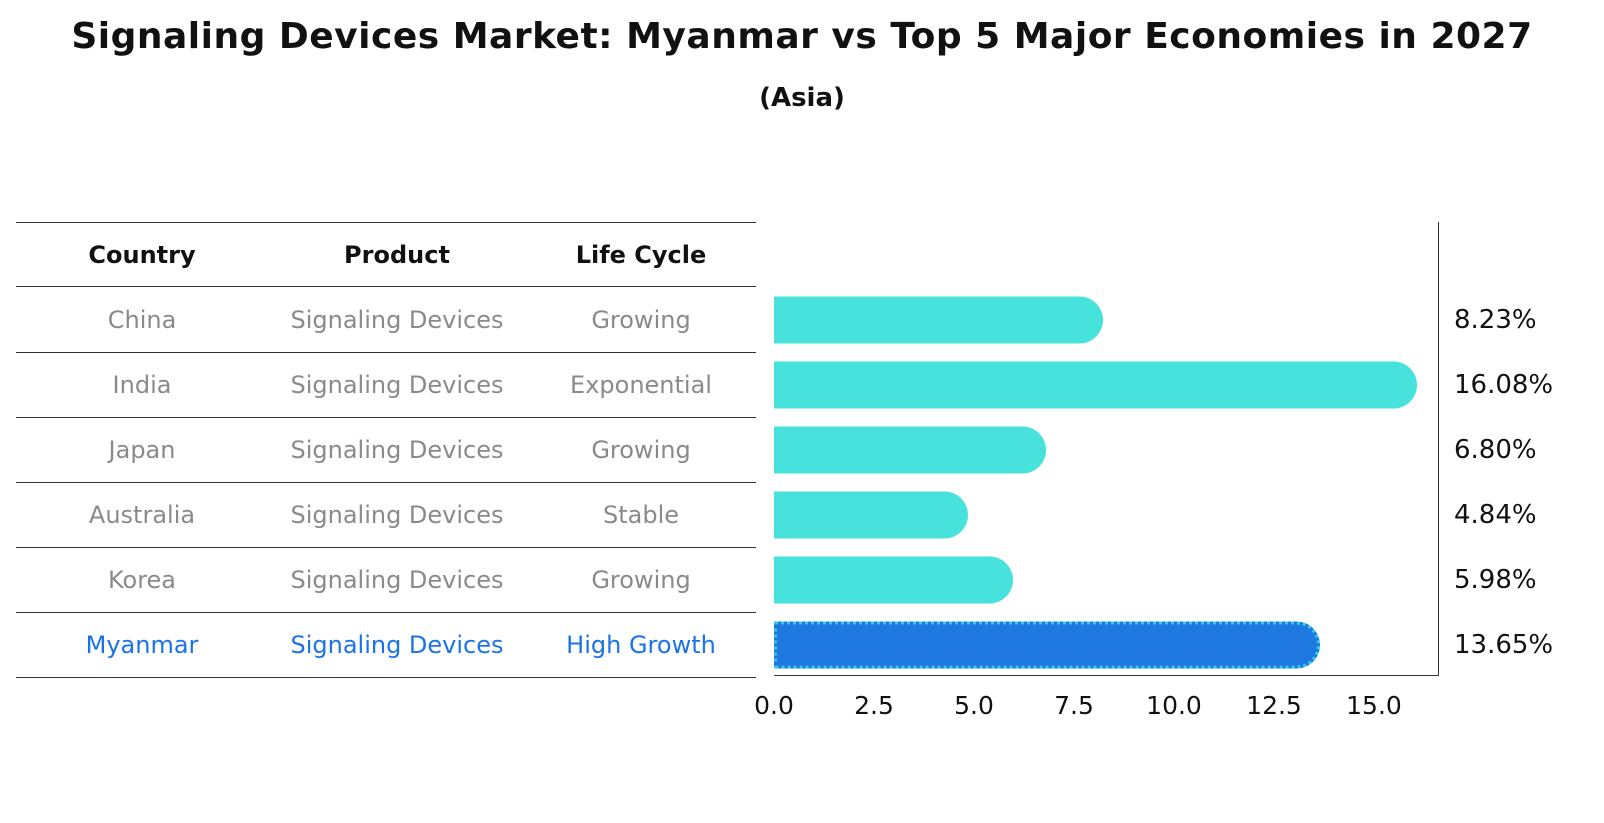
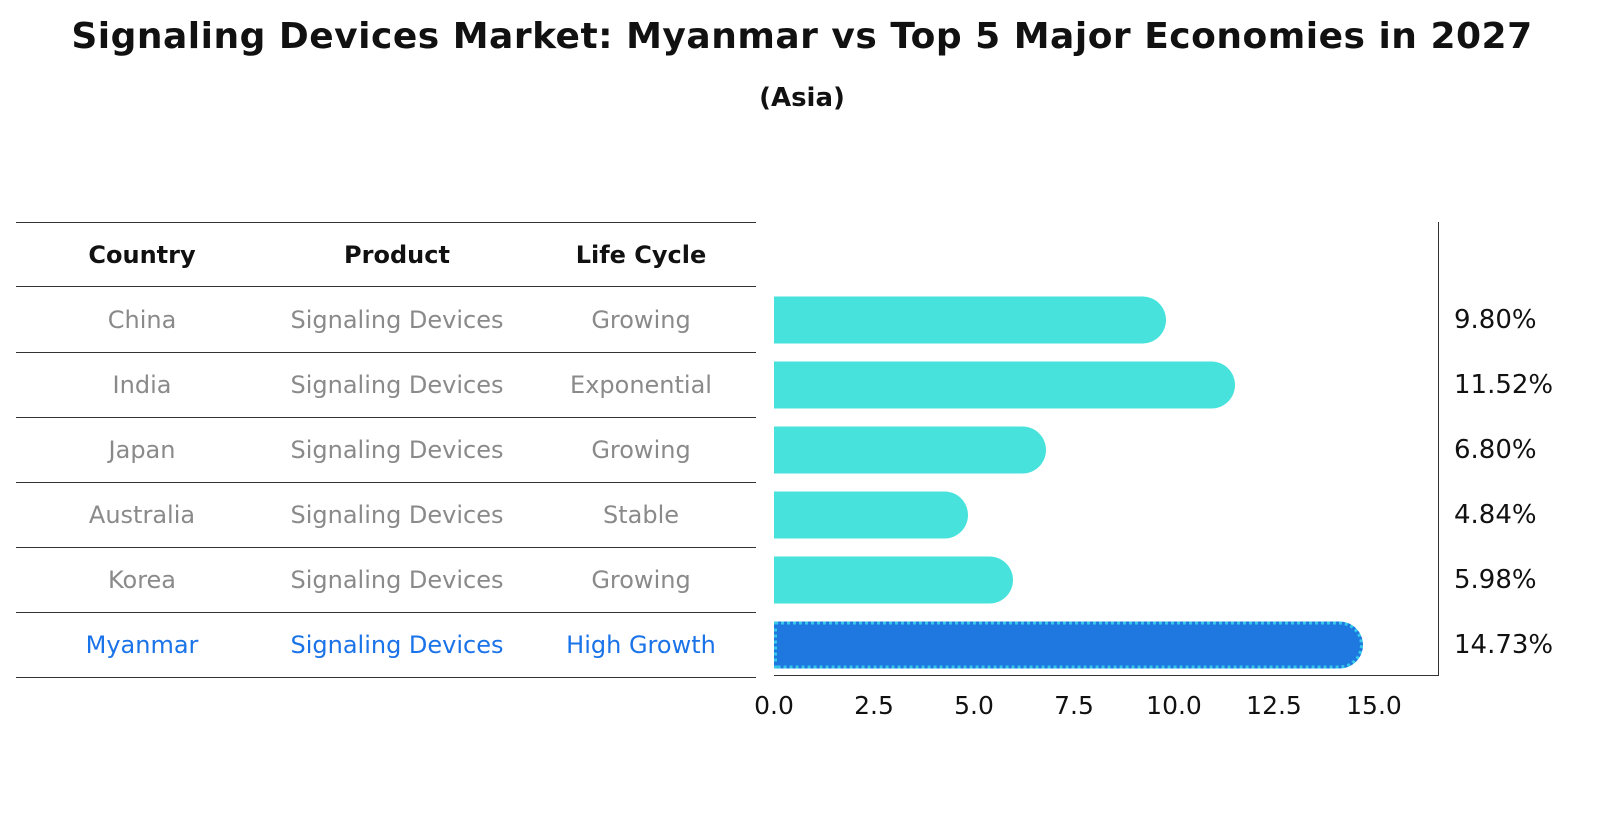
China: 8.23% -> 9.80%
India: 16.08% -> 11.52%
Myanmar: 13.65% -> 14.73%
